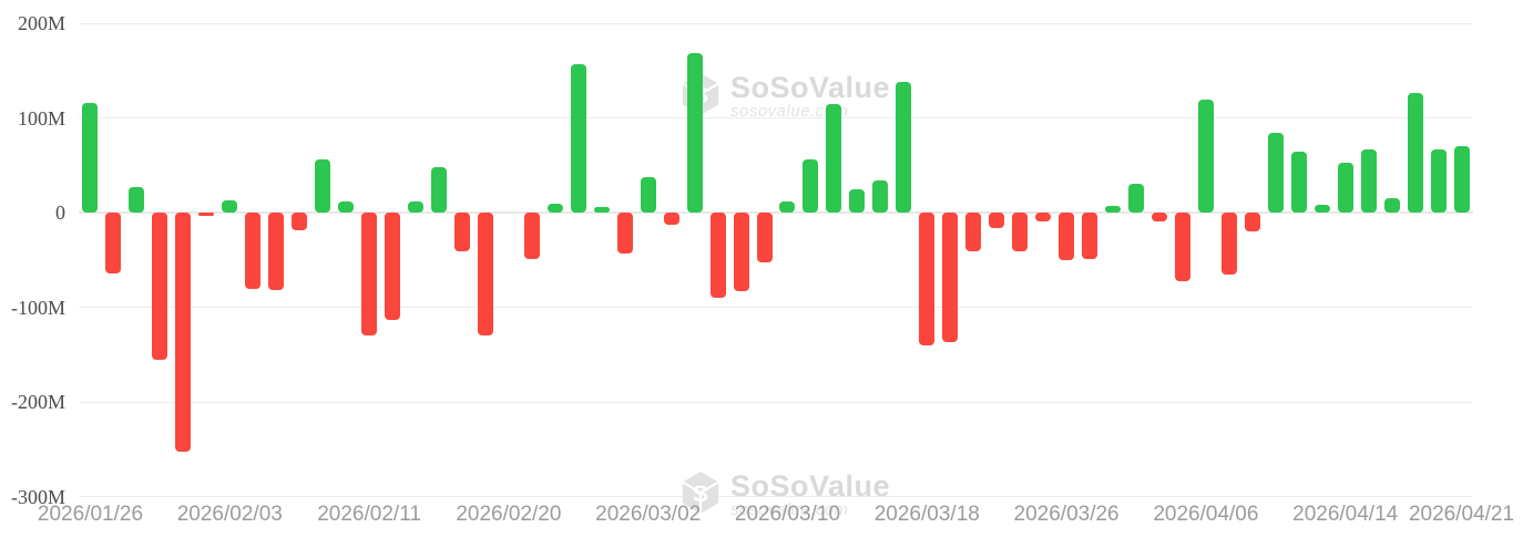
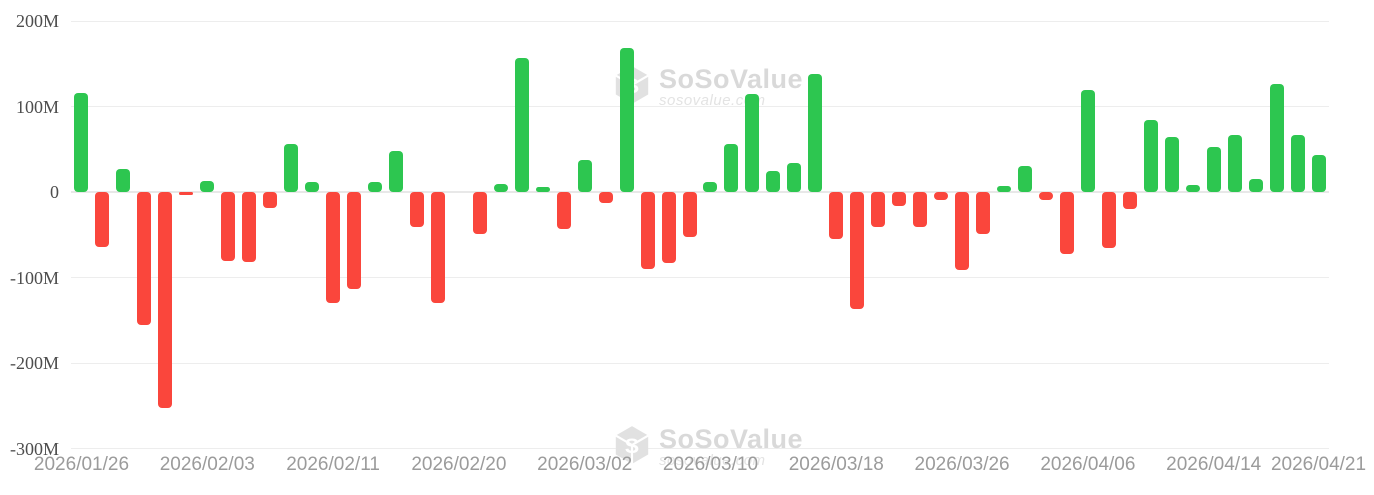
2026/03/18: -140M -> -60M
2026/03/26: -50M -> -90M
2026/04/21: 70M -> 40M
